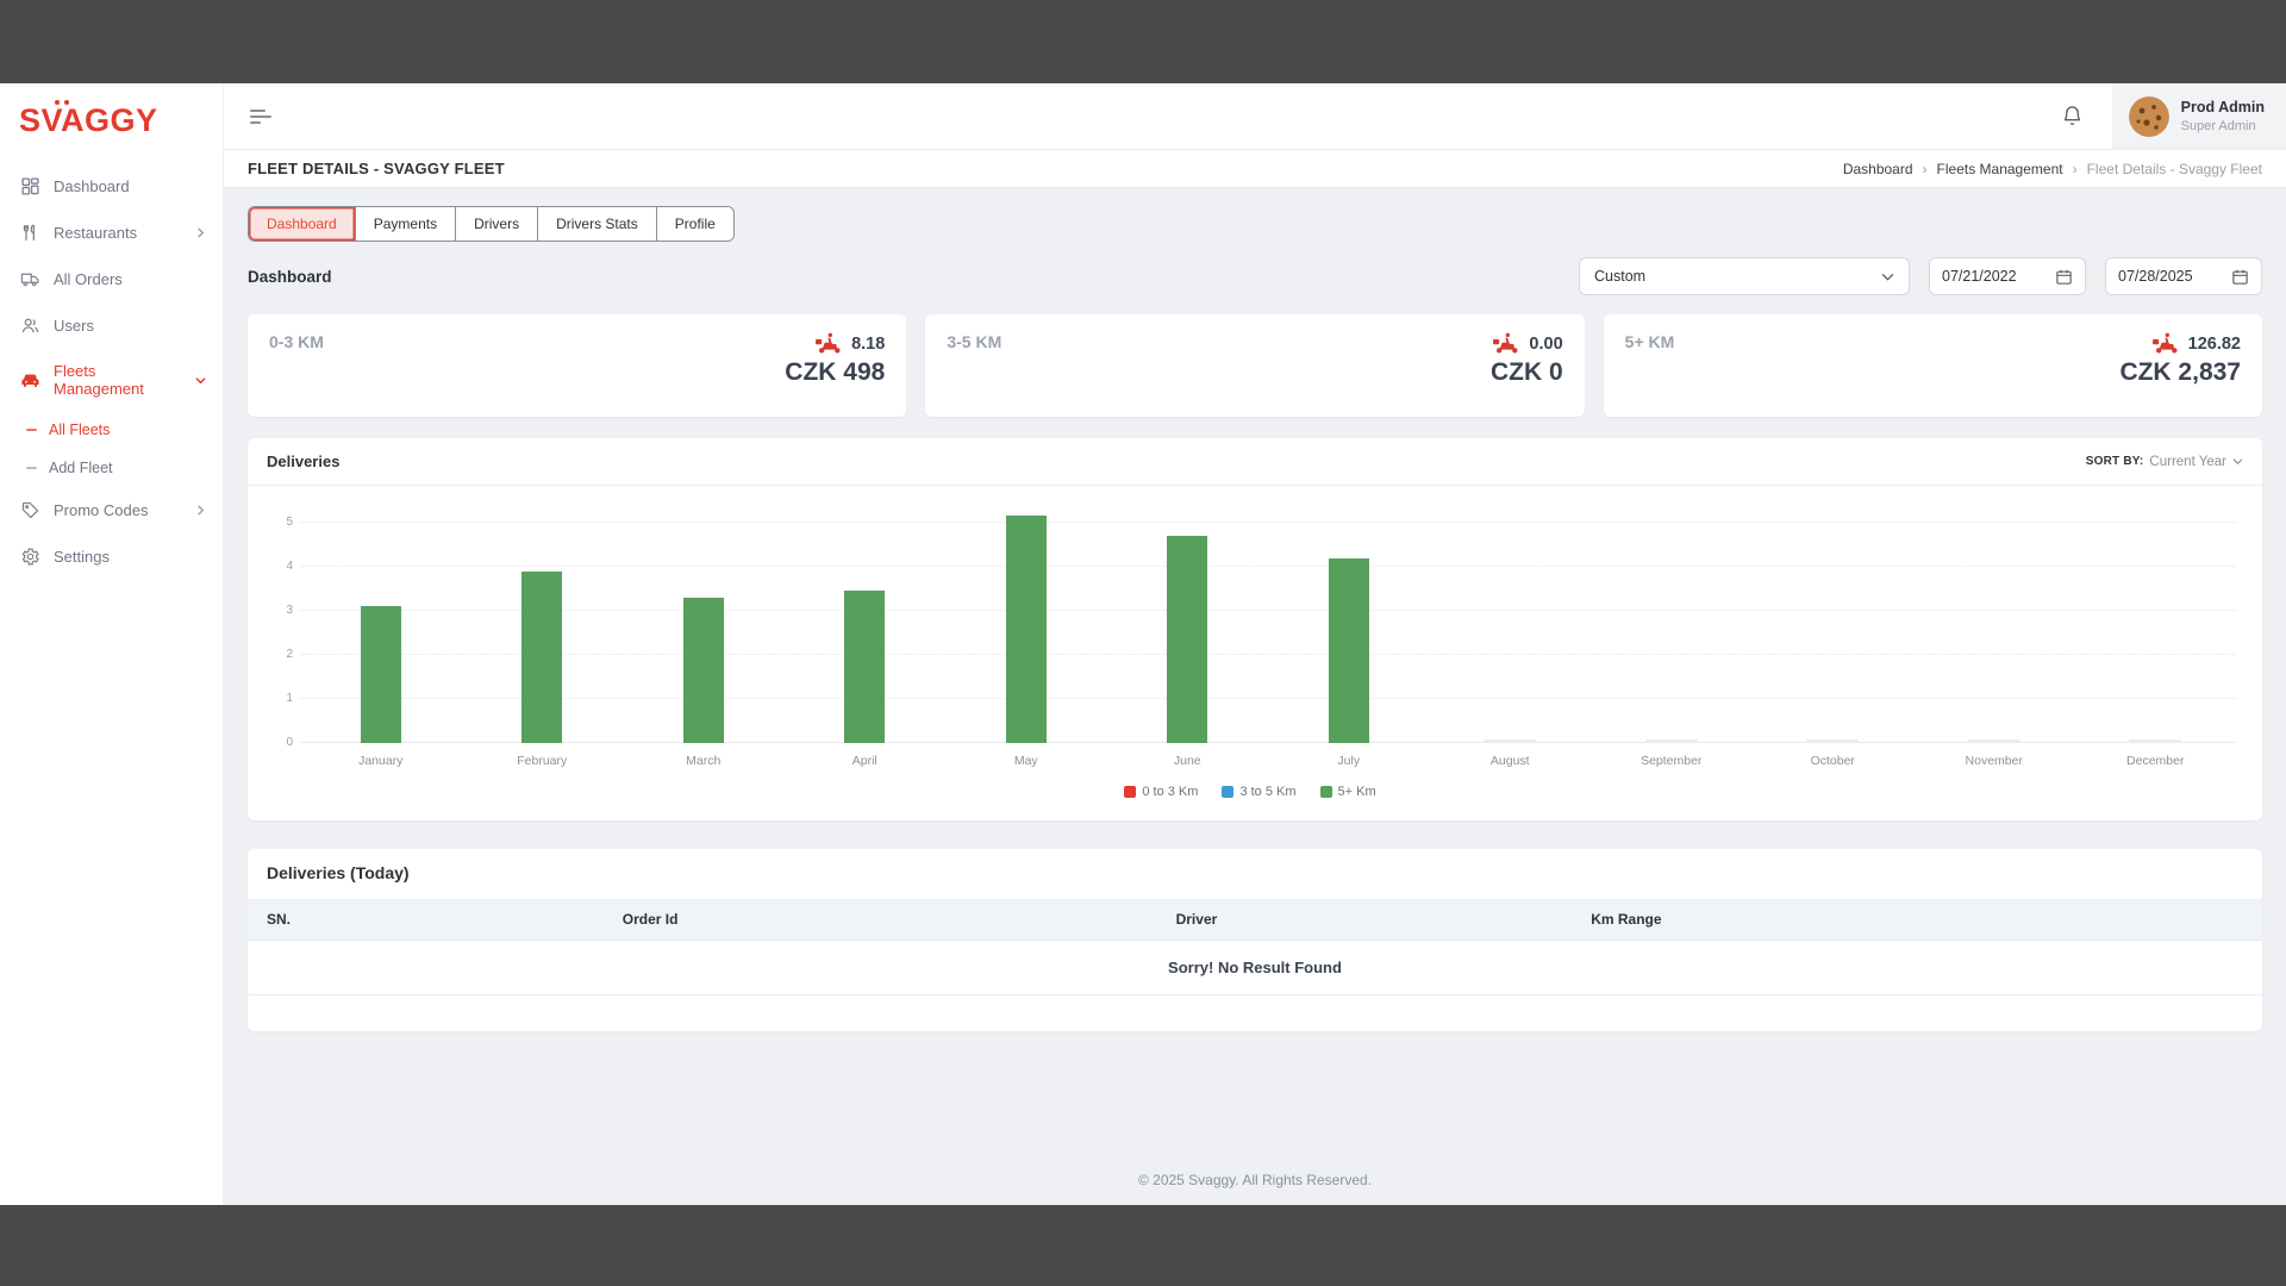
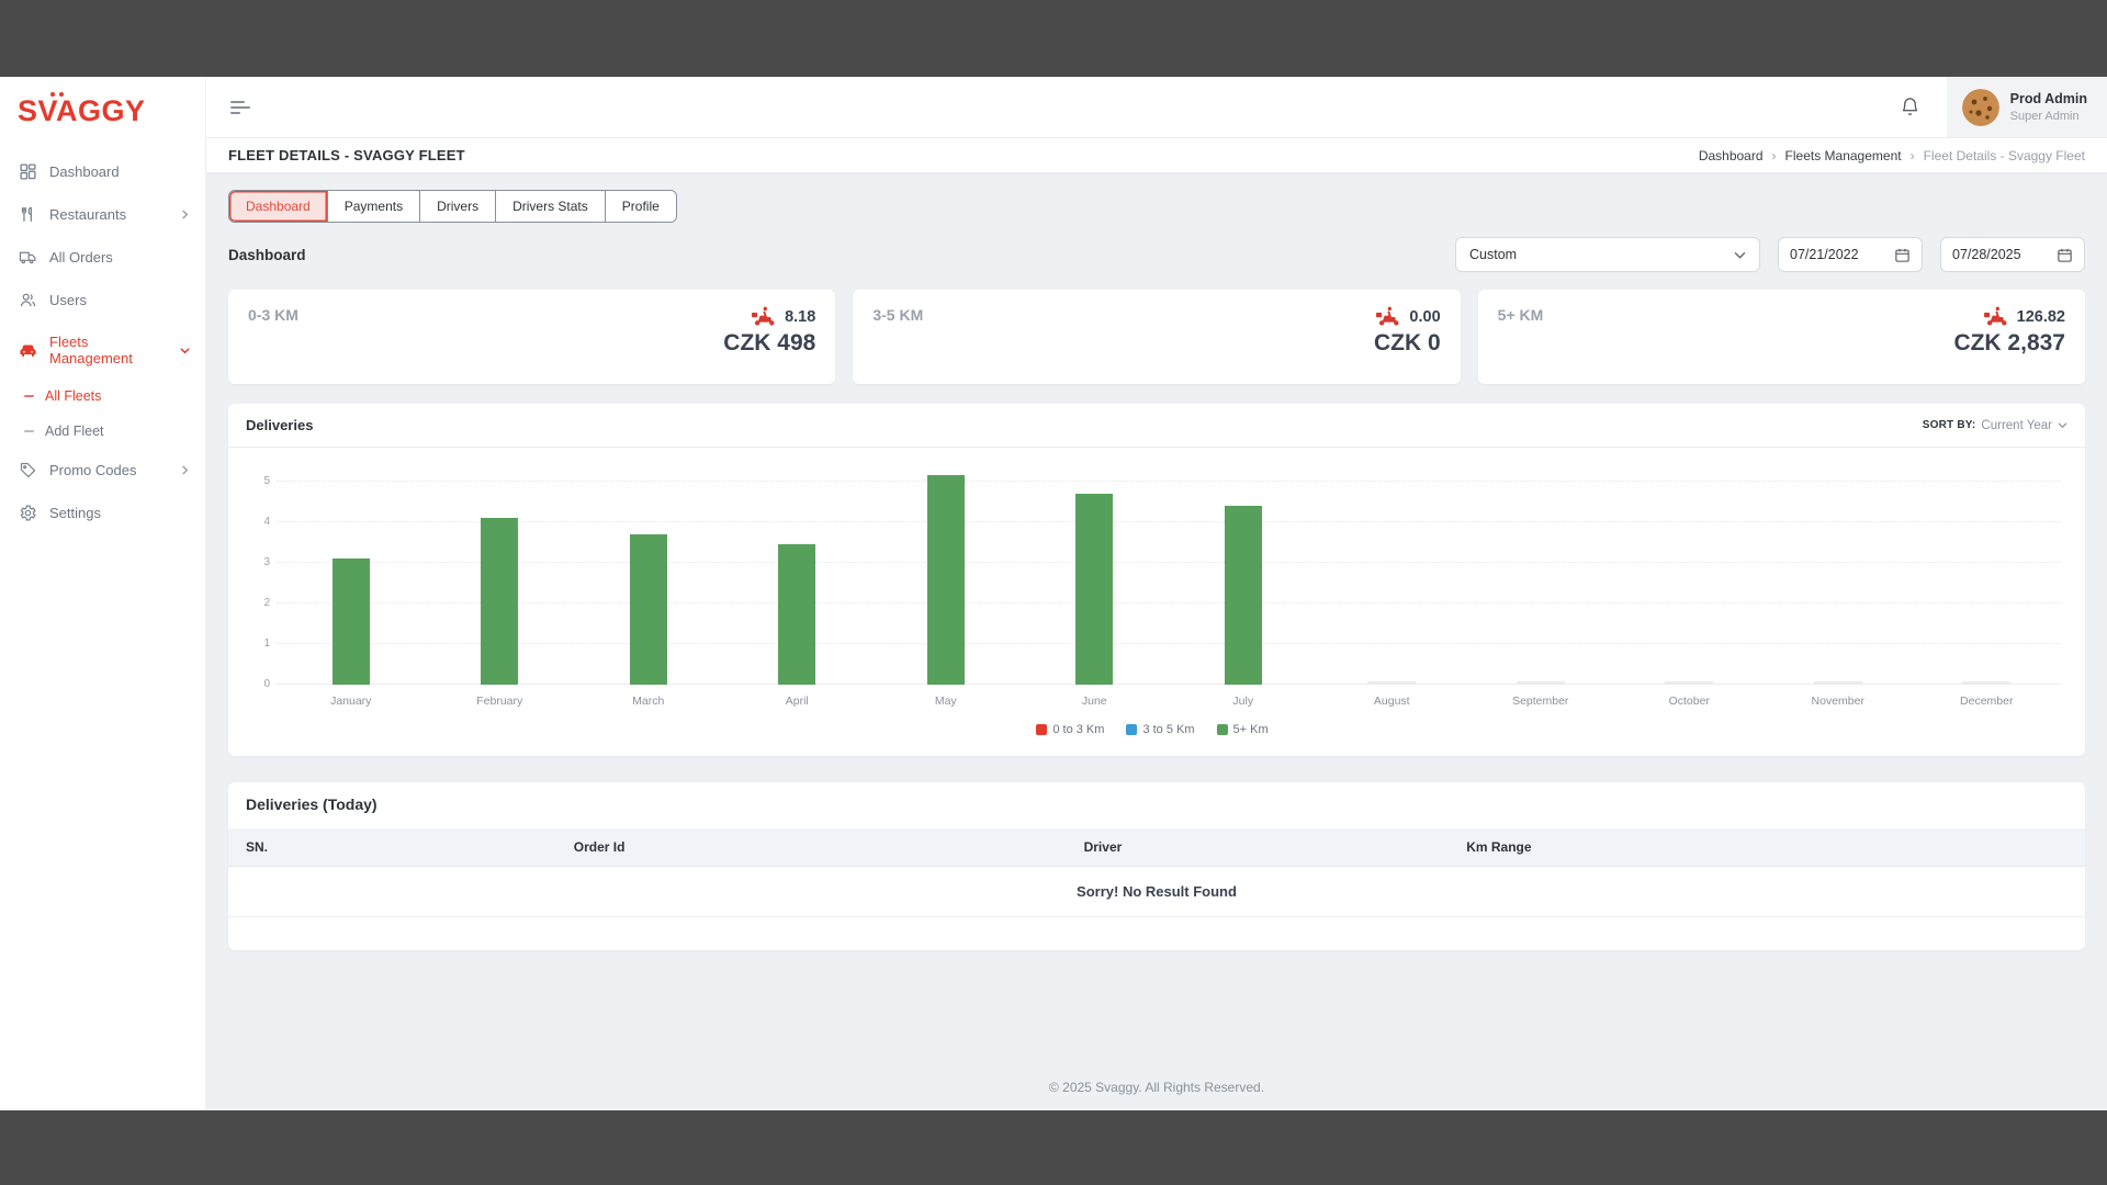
5+ Km/February: 3.9 -> 4.1
5+ Km/March: 3.3 -> 3.7
5+ Km/July: 4.2 -> 4.4
